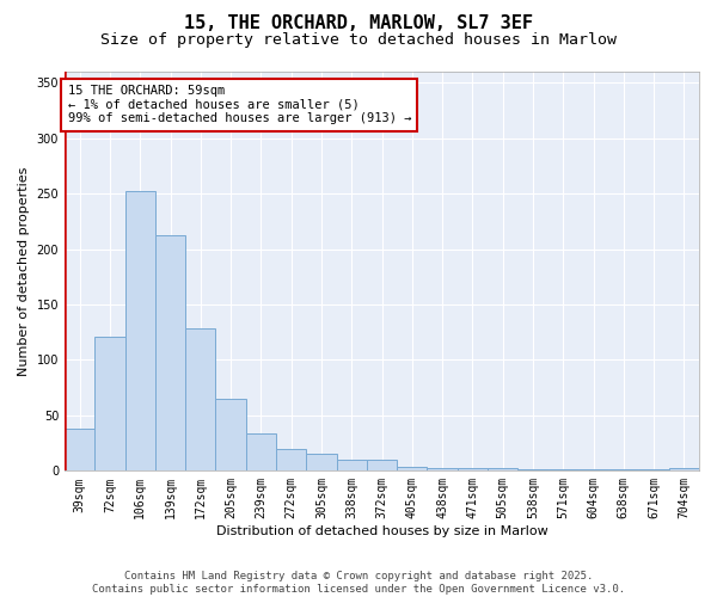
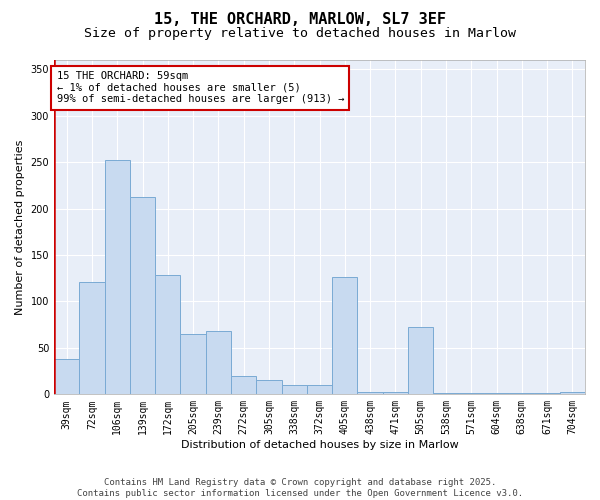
239sqm: 34 -> 68
405sqm: 4 -> 126
505sqm: 2 -> 72
